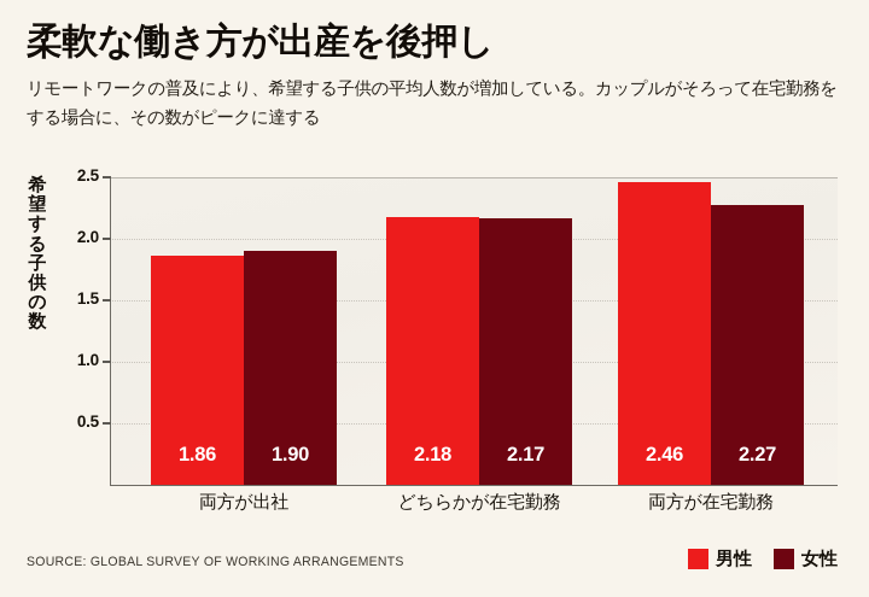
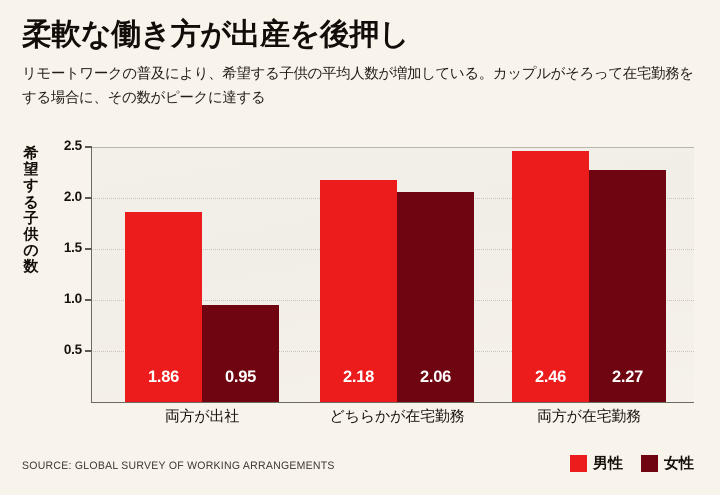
女性/両方が出社: 1.90 -> 0.95
女性/どちらかが在宅勤務: 2.17 -> 2.06
